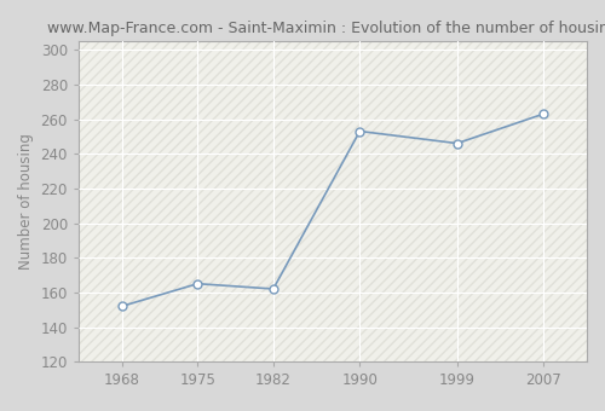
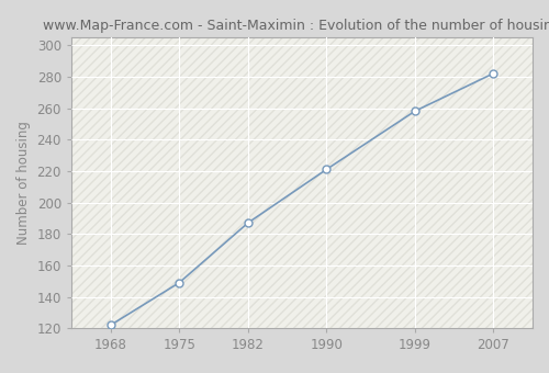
1968: 152 -> 122
1975: 165 -> 149
1982: 162 -> 187
1990: 253 -> 221
1999: 246 -> 258
2007: 263 -> 282
